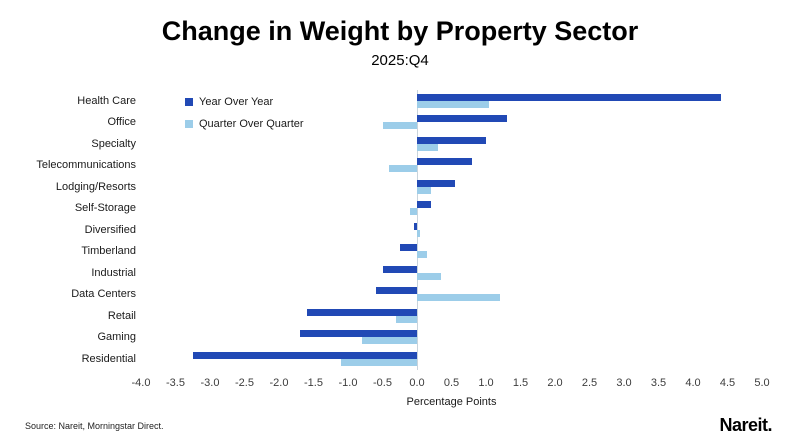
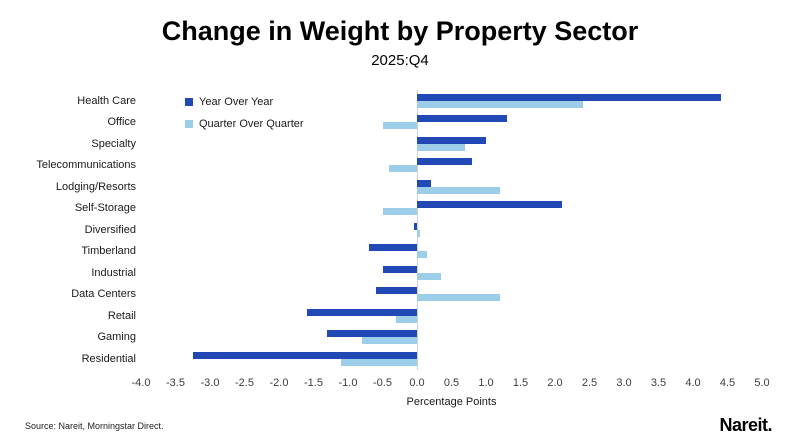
Quarter Over Quarter/Health Care: 1.1 -> 2.4
Quarter Over Quarter/Specialty: 0.3 -> 0.7
Year Over Year/Lodging/Resorts: 0.6 -> 0.2
Quarter Over Quarter/Lodging/Resorts: 0.2 -> 1.2
Year Over Year/Self-Storage: 0.2 -> 2.1
Quarter Over Quarter/Self-Storage: -0.1 -> -0.5
Year Over Year/Timberland: -0.2 -> -0.7
Year Over Year/Gaming: -1.7 -> -1.3
